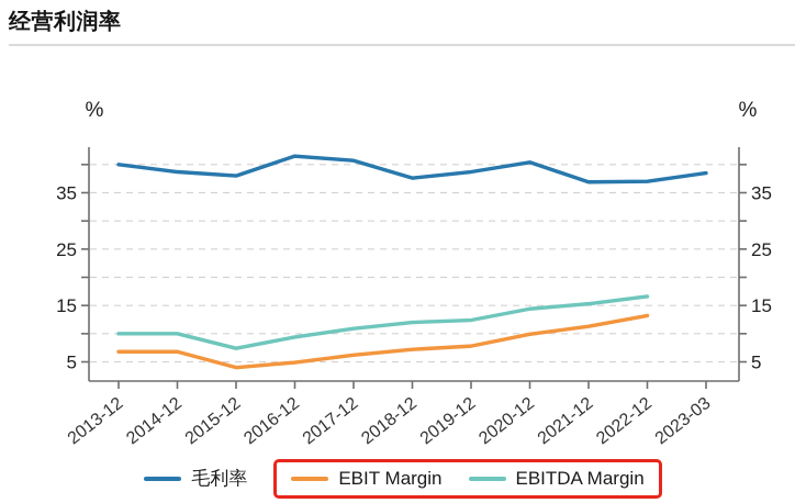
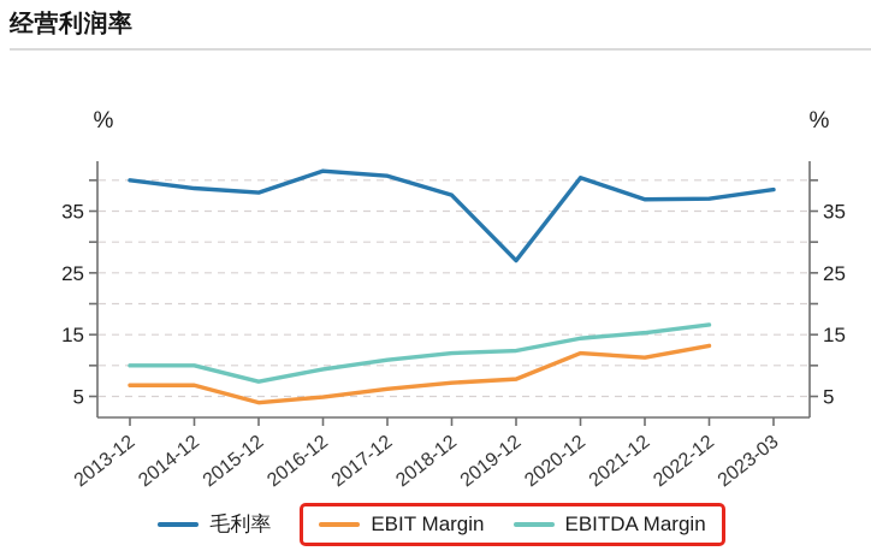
毛利率/2019-12: 39 -> 27
EBIT Margin/2020-12: 10 -> 12
